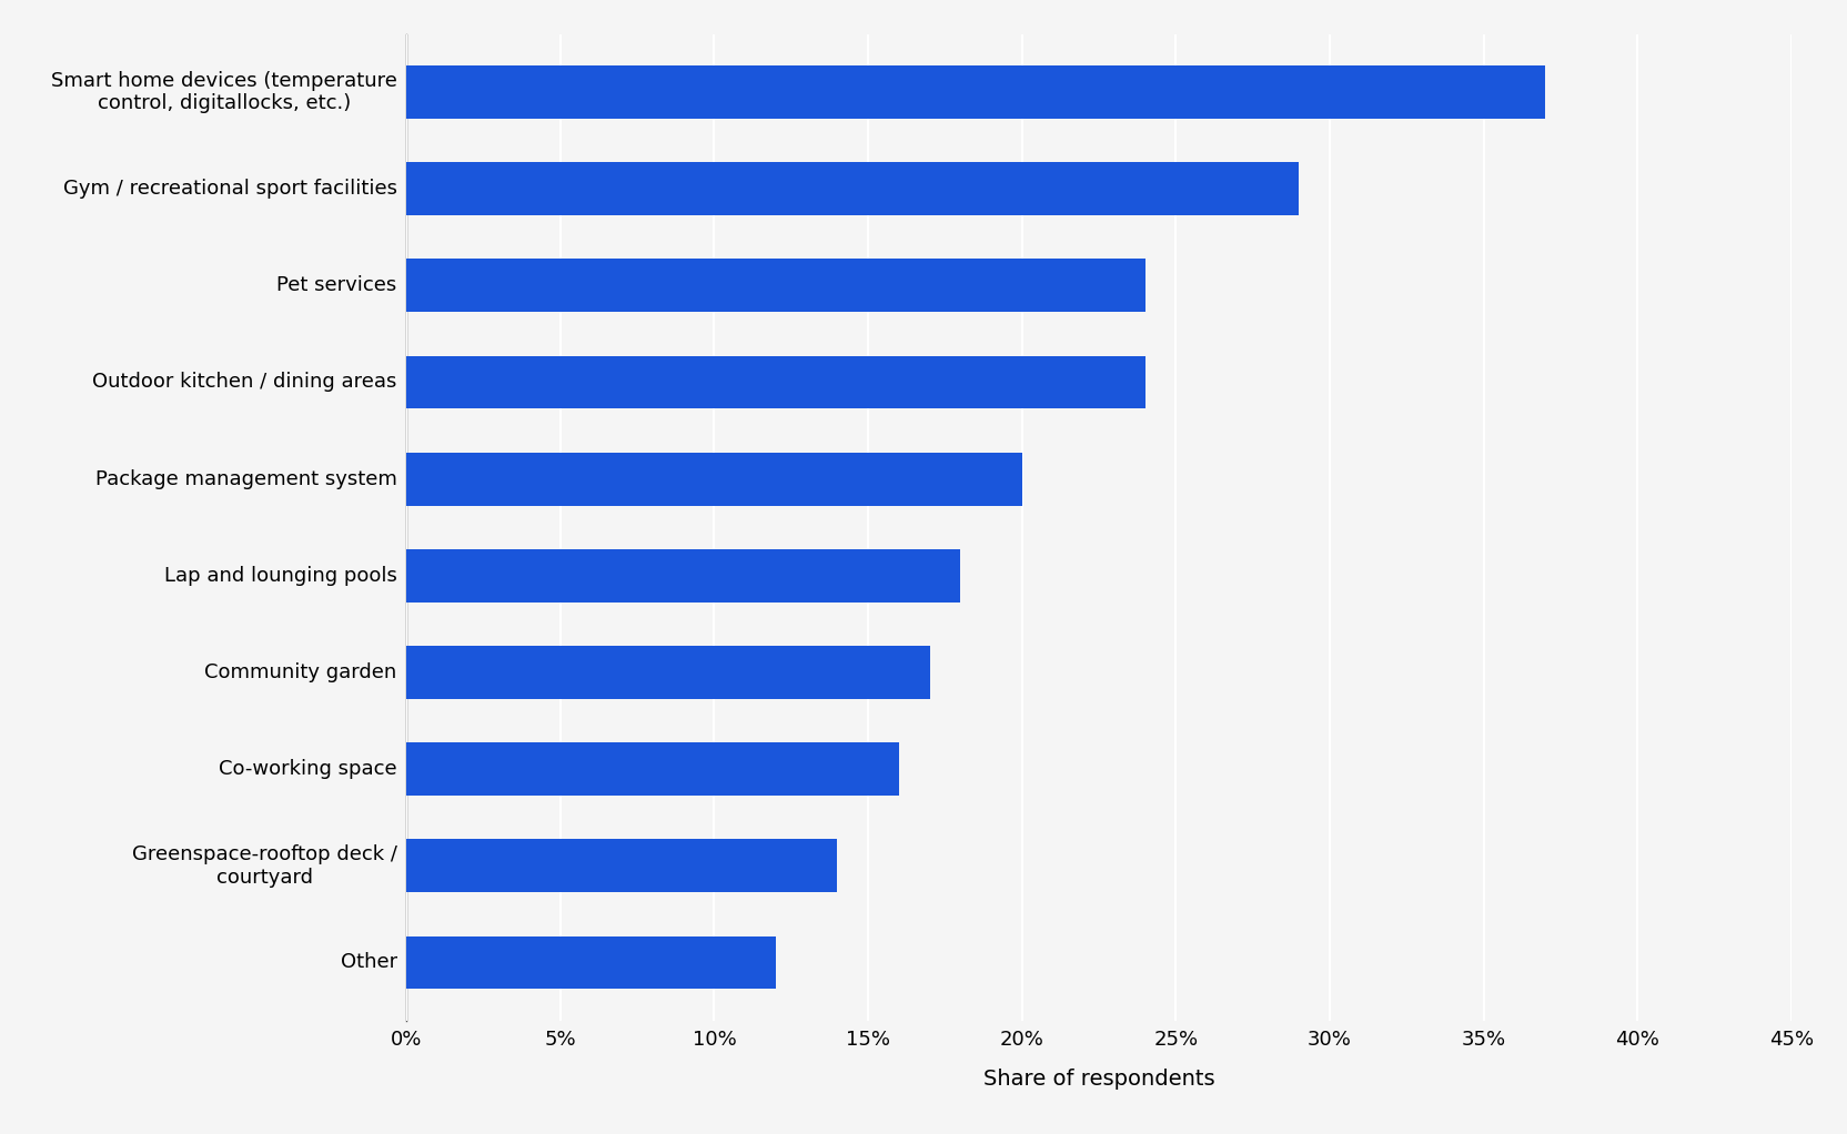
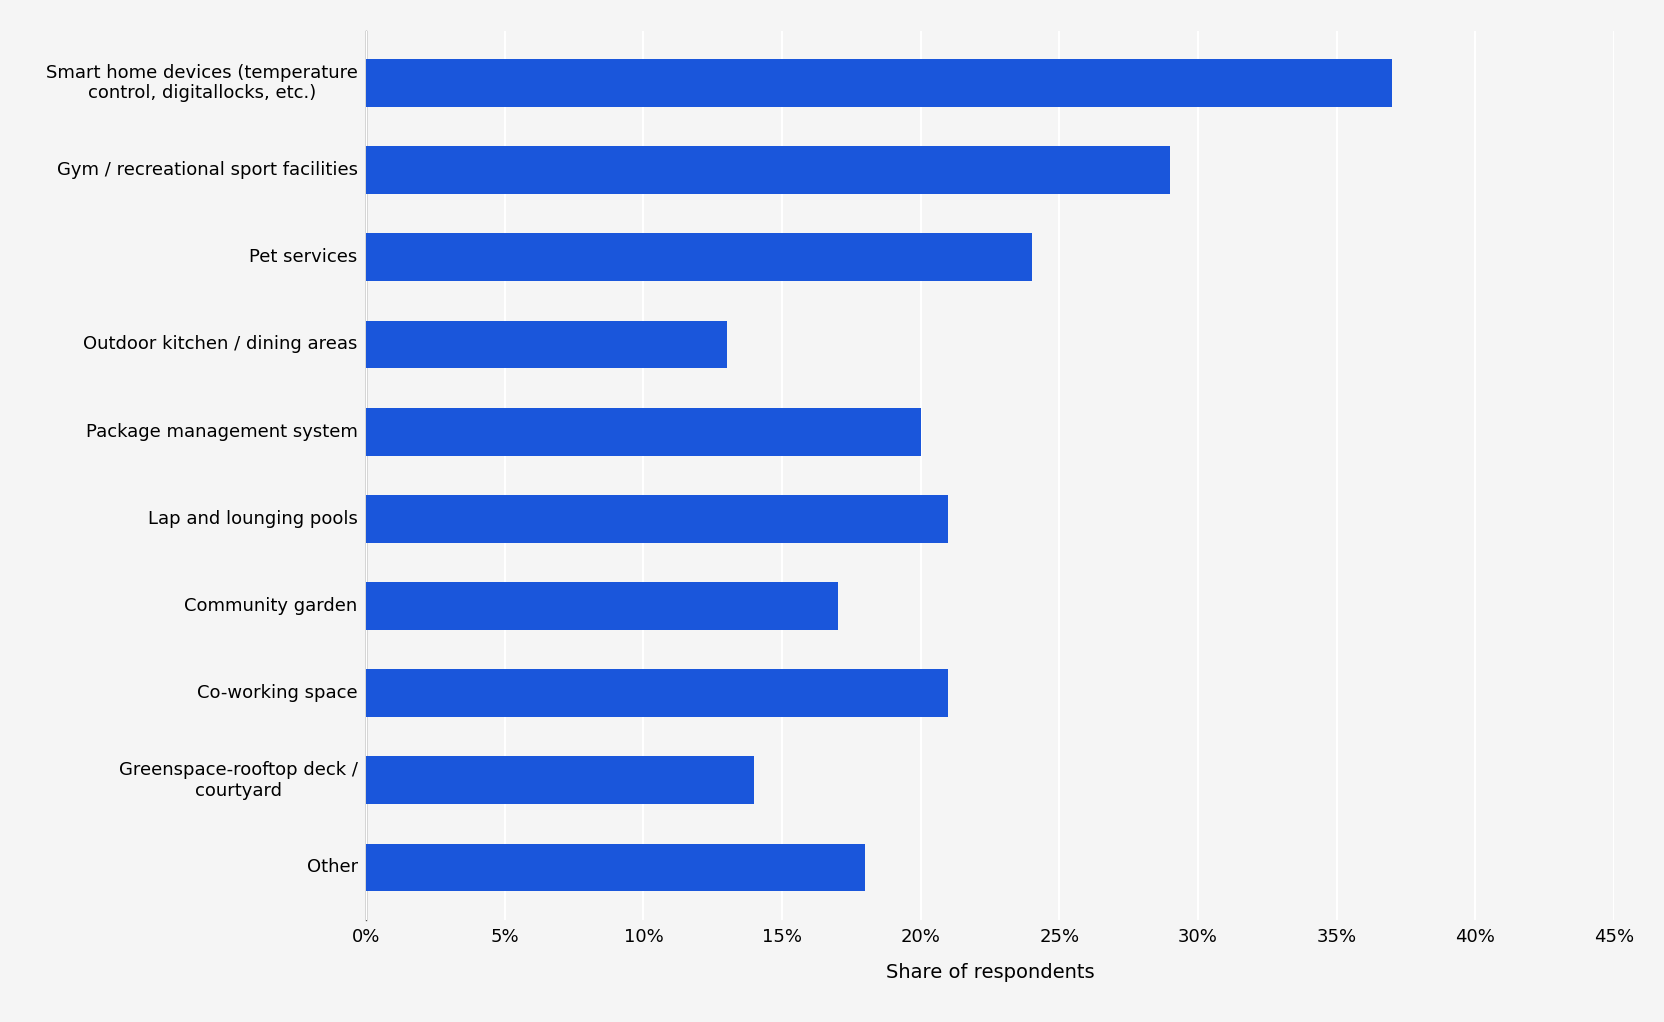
Outdoor kitchen / dining areas: 24% -> 13%
Lap and lounging pools: 18% -> 21%
Co-working space: 16% -> 21%
Other: 12% -> 18%
